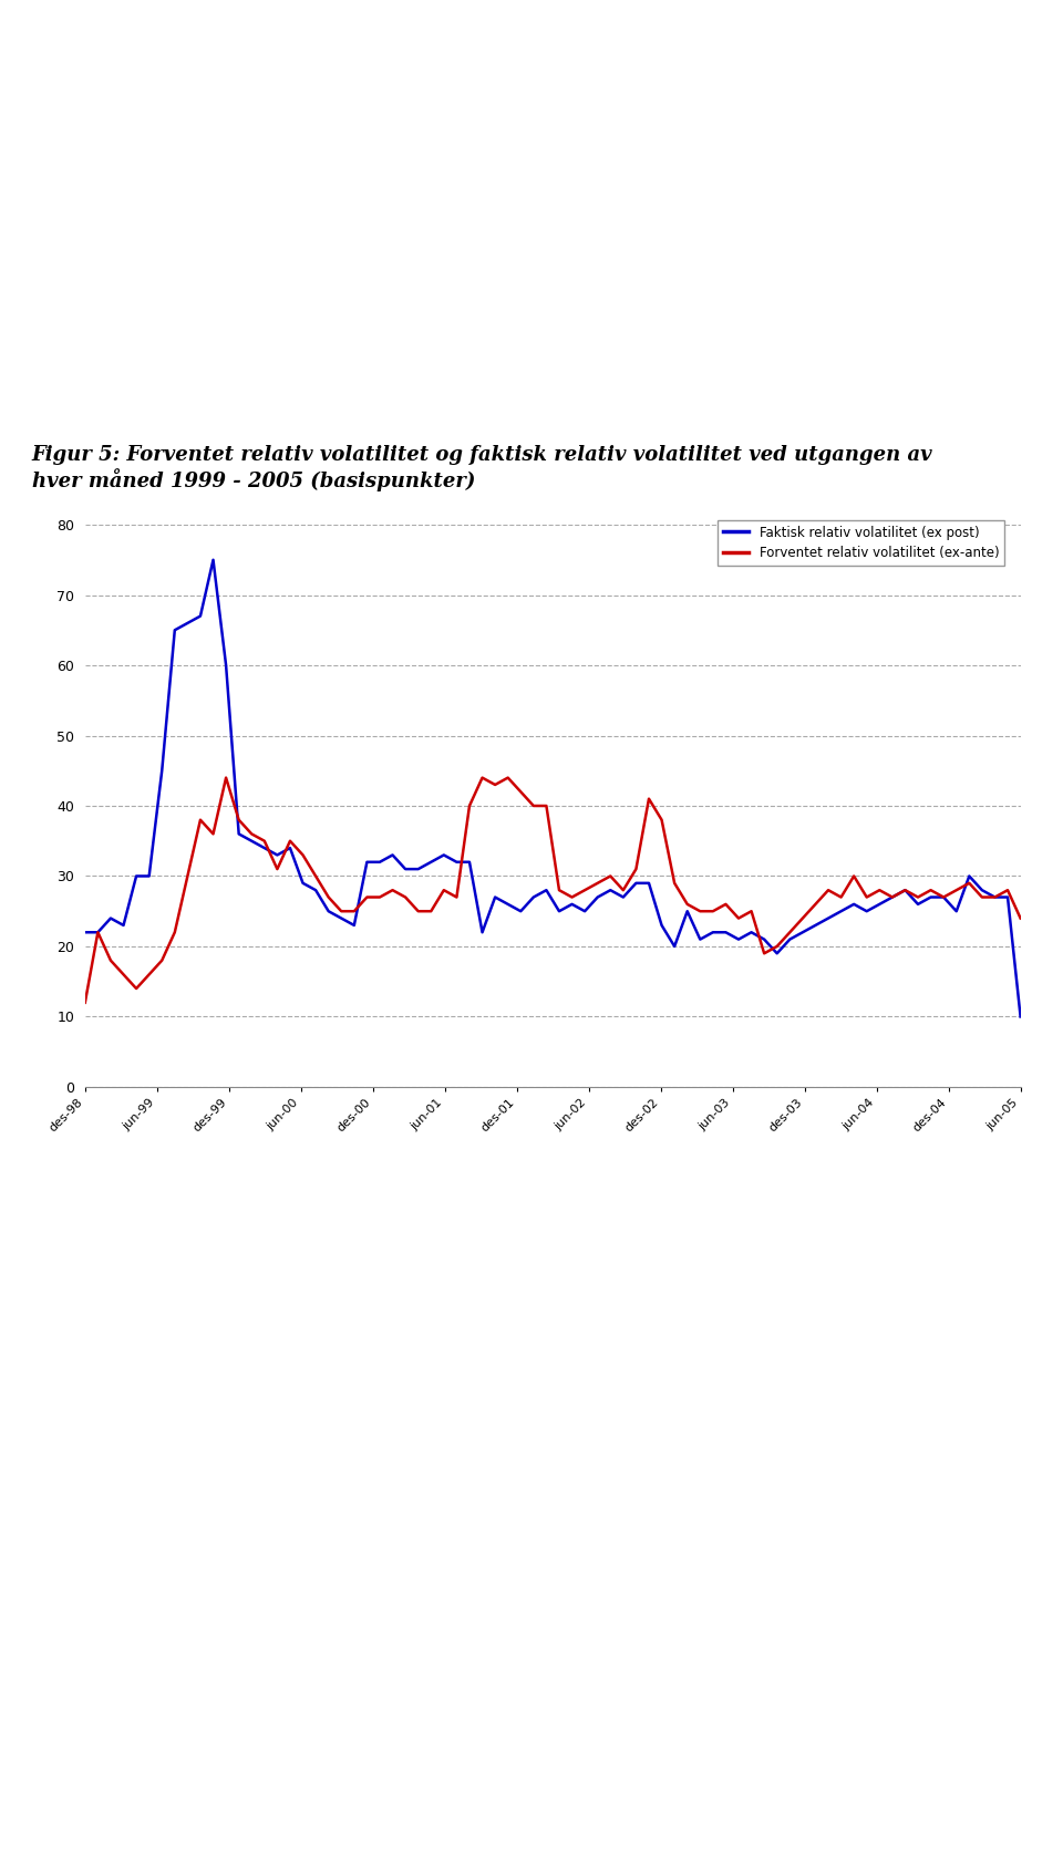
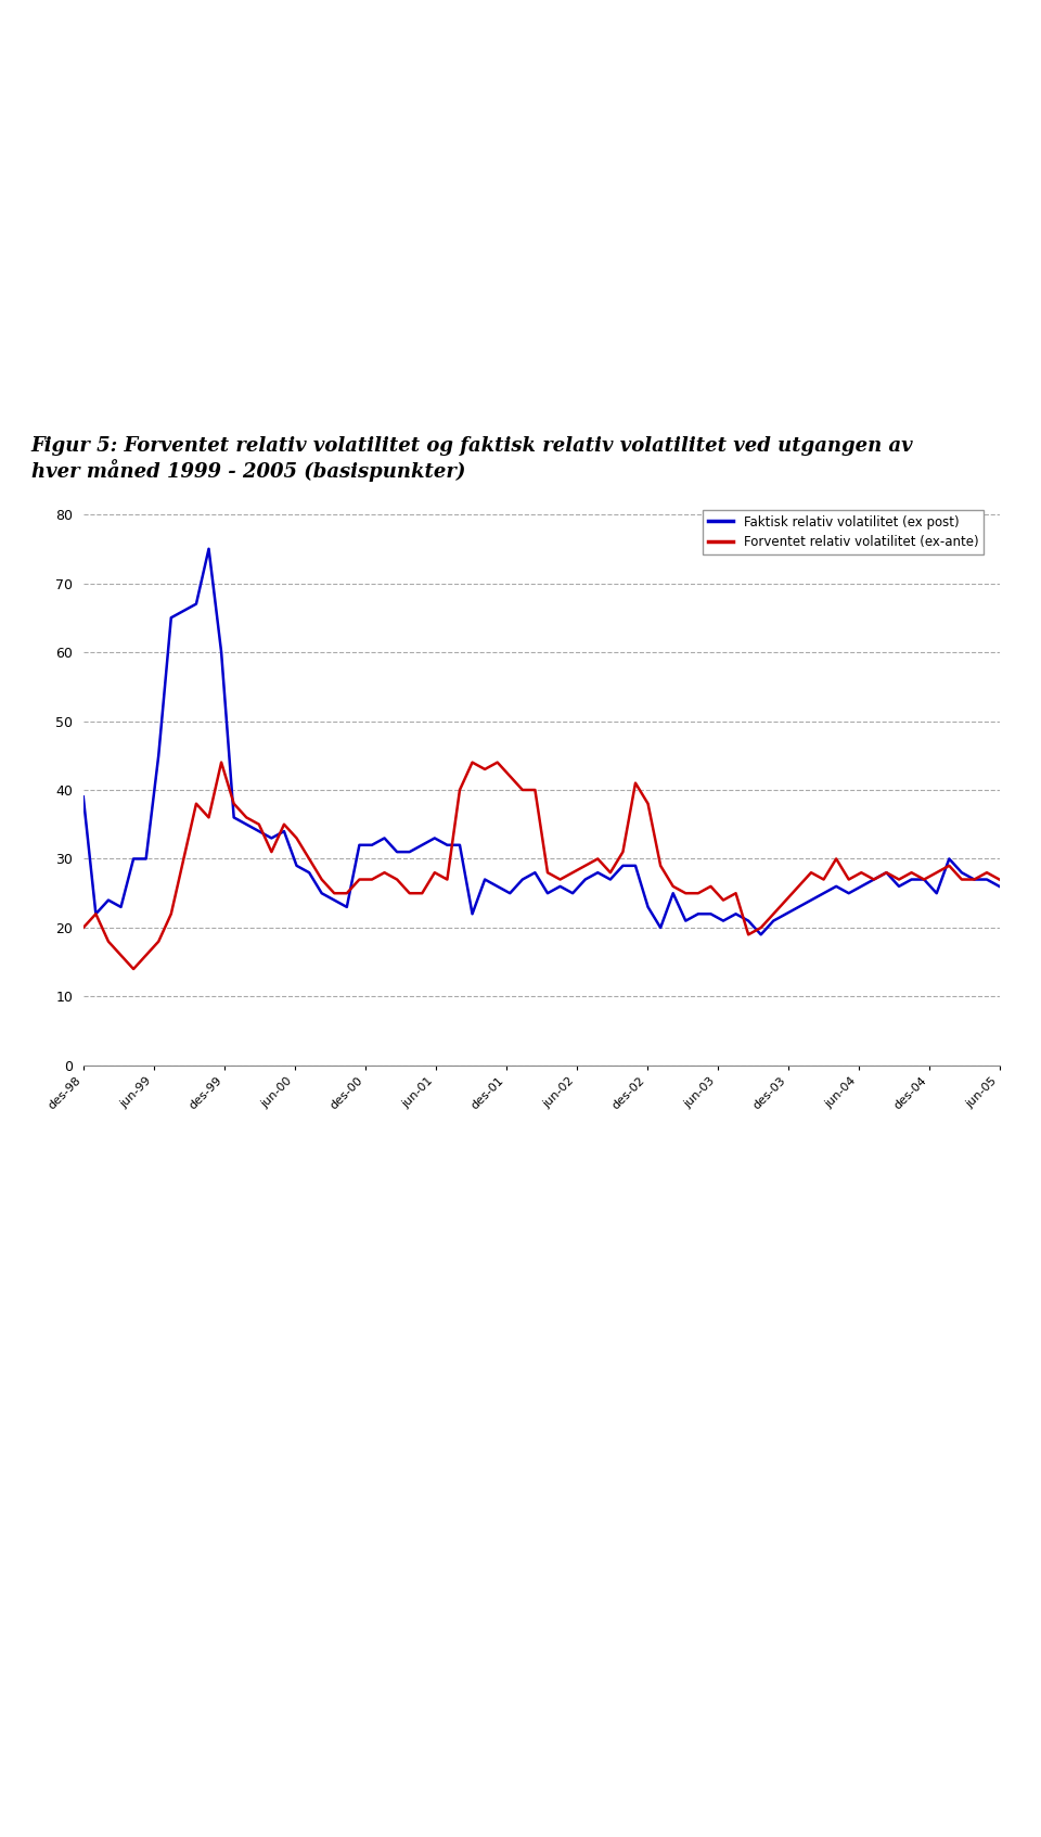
Faktisk relativ volatilitet (ex post)/des-98: 22 -> 39
Forventet relativ volatilitet (ex-ante)/des-98: 12 -> 20
Faktisk relativ volatilitet (ex post)/jun-05: 10 -> 26
Forventet relativ volatilitet (ex-ante)/jun-05: 24 -> 27
